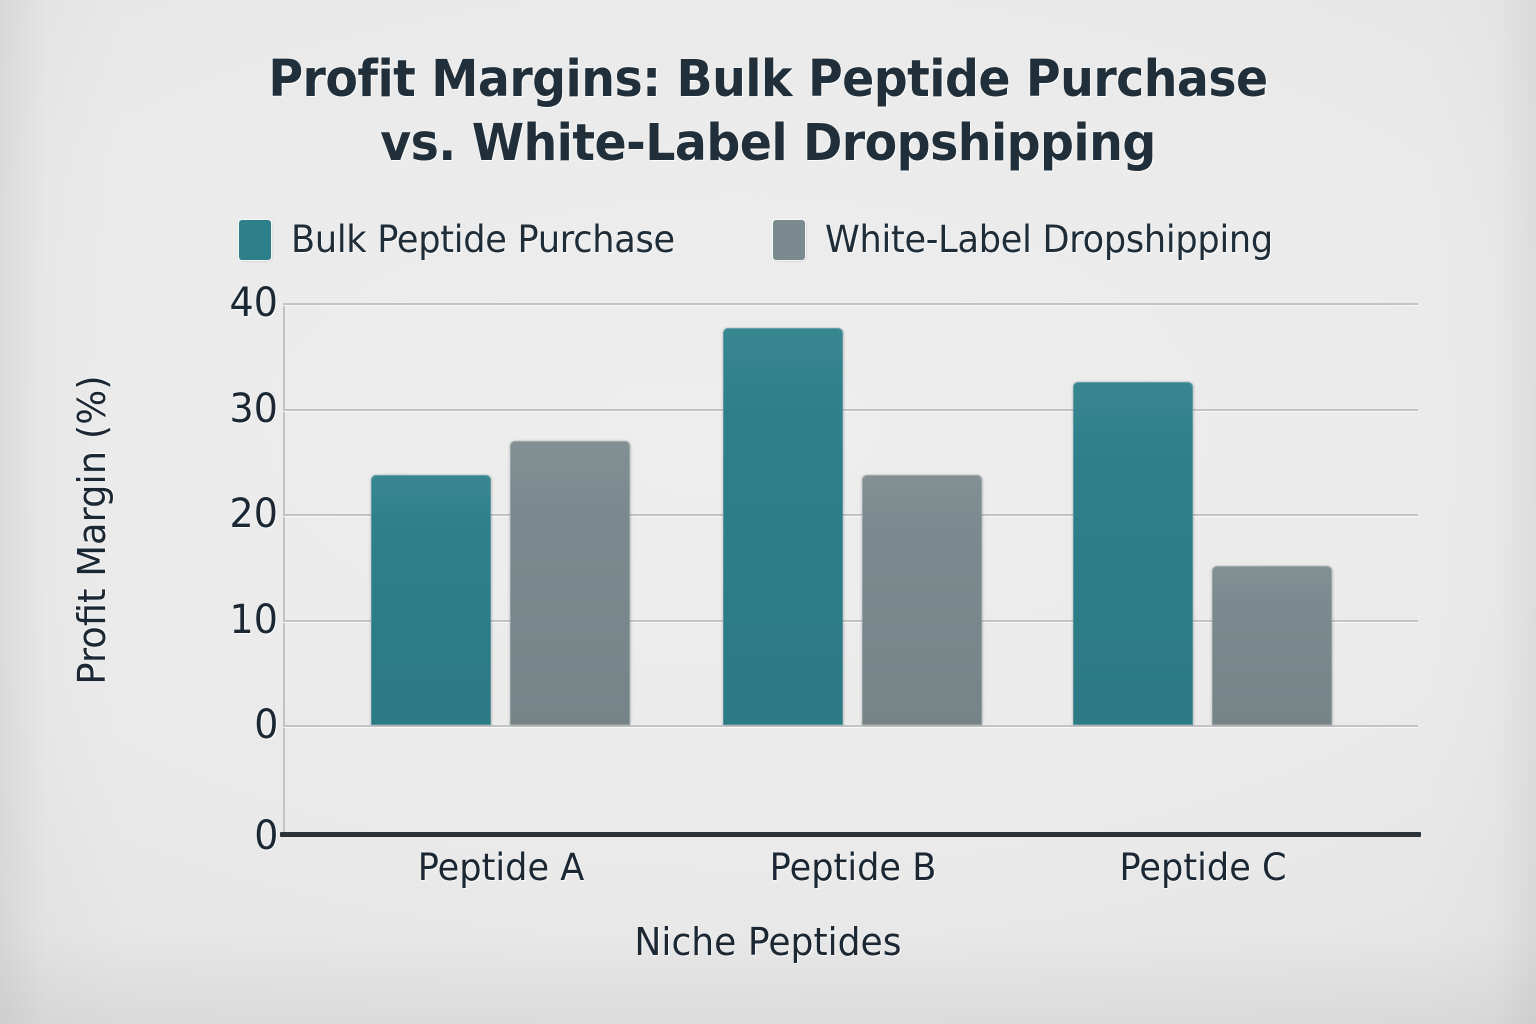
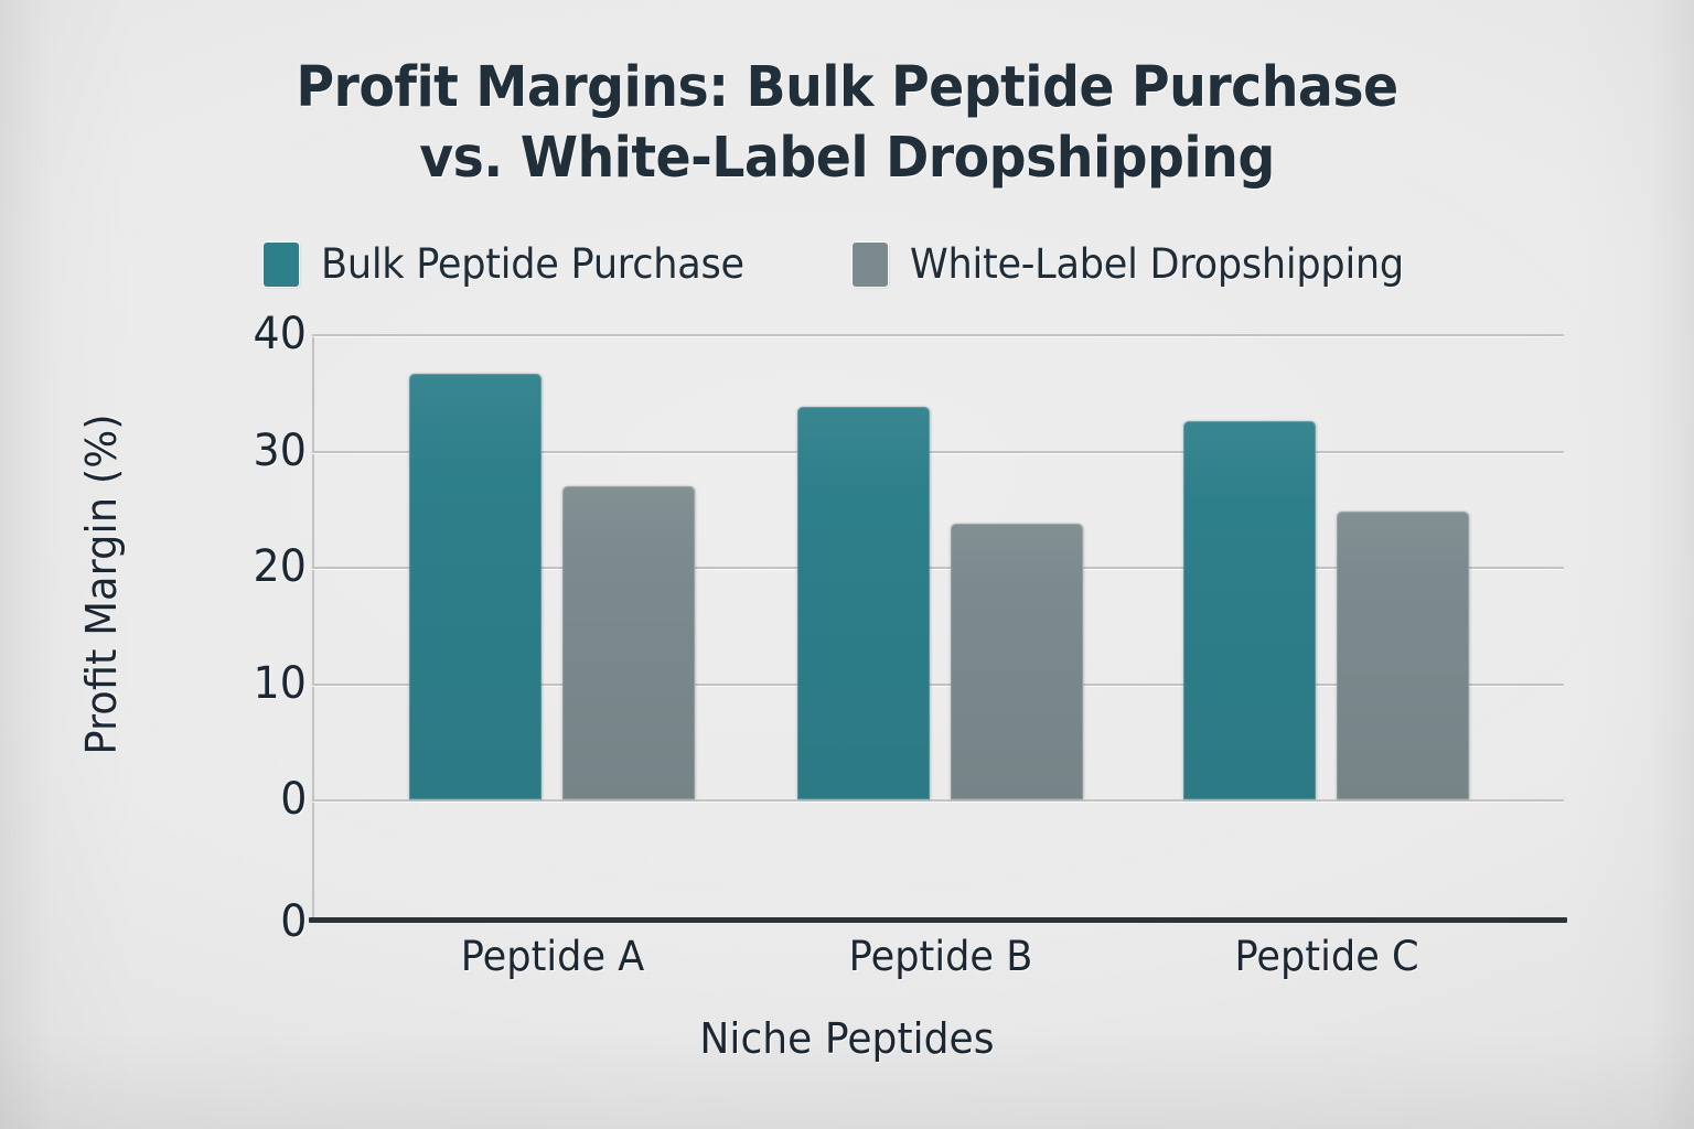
Bulk Peptide Purchase/Peptide A: 23.7 -> 36.6
Bulk Peptide Purchase/Peptide B: 37.6 -> 33.7
White-Label Dropshipping/Peptide C: 15.1 -> 24.7
